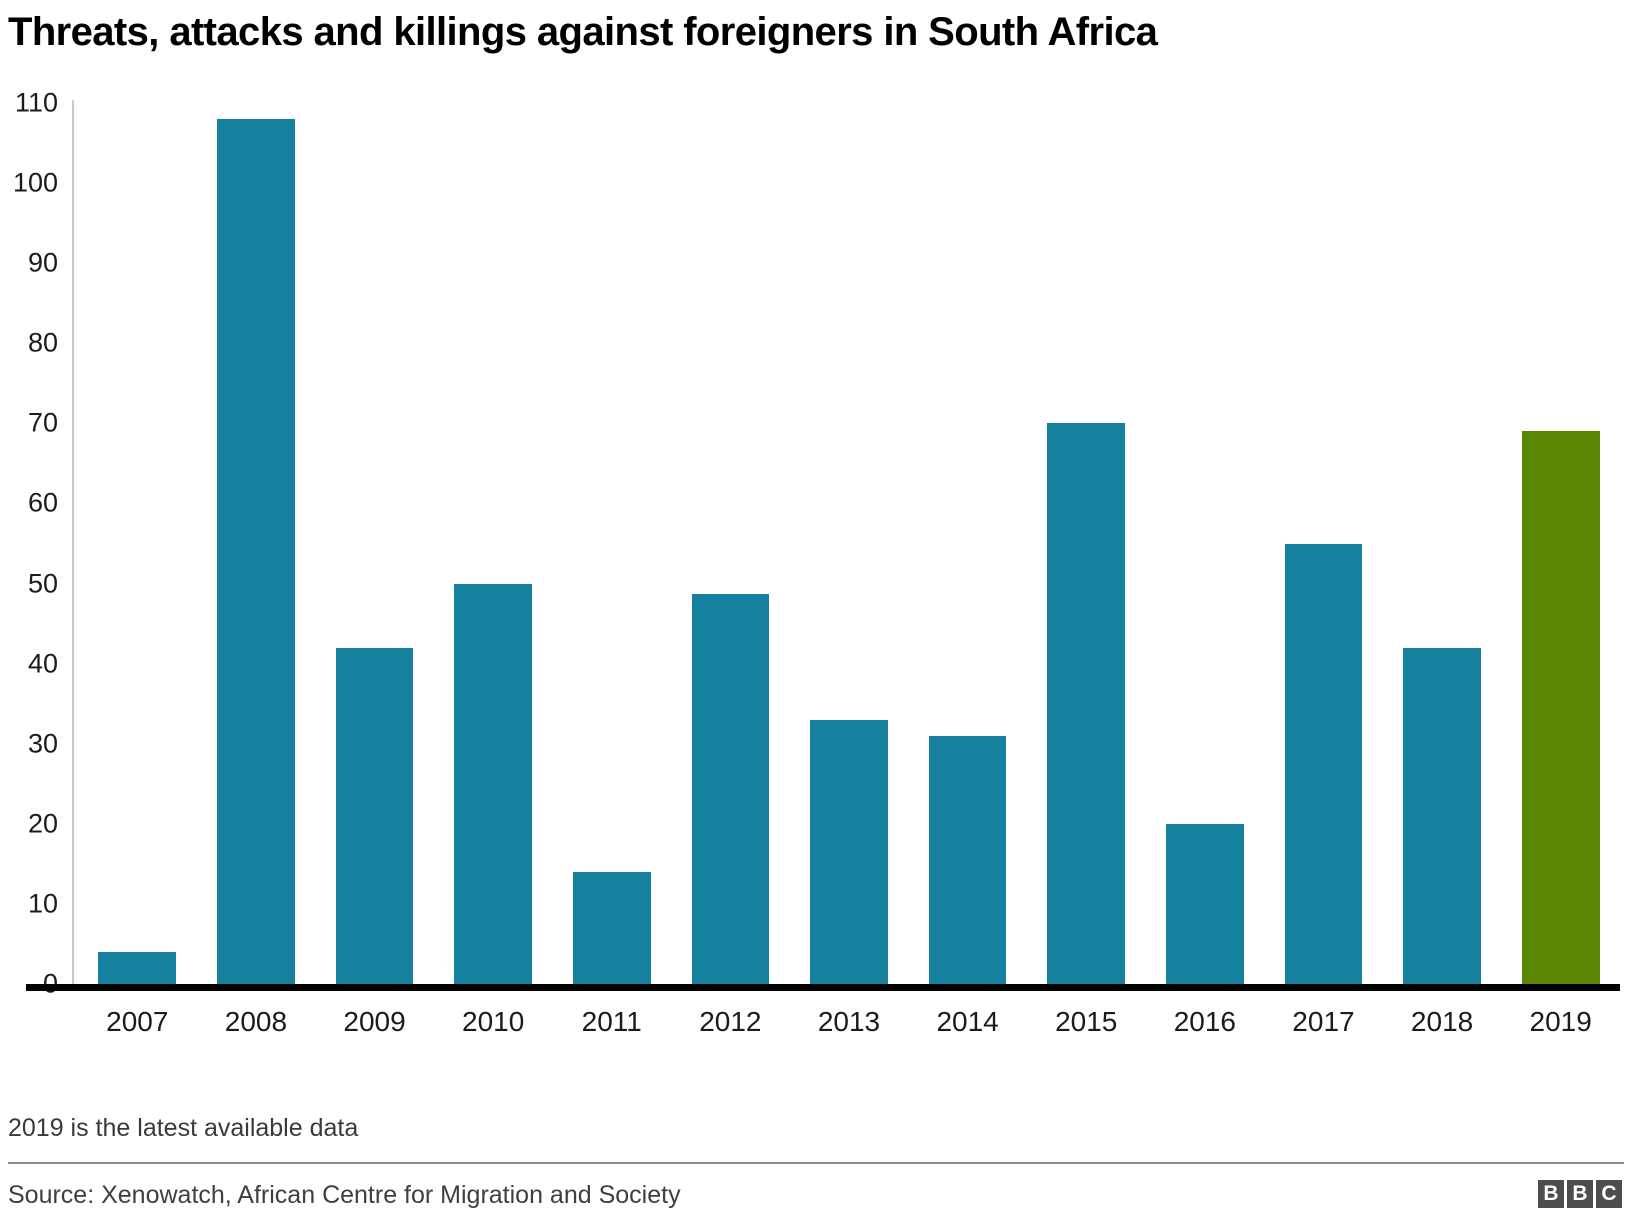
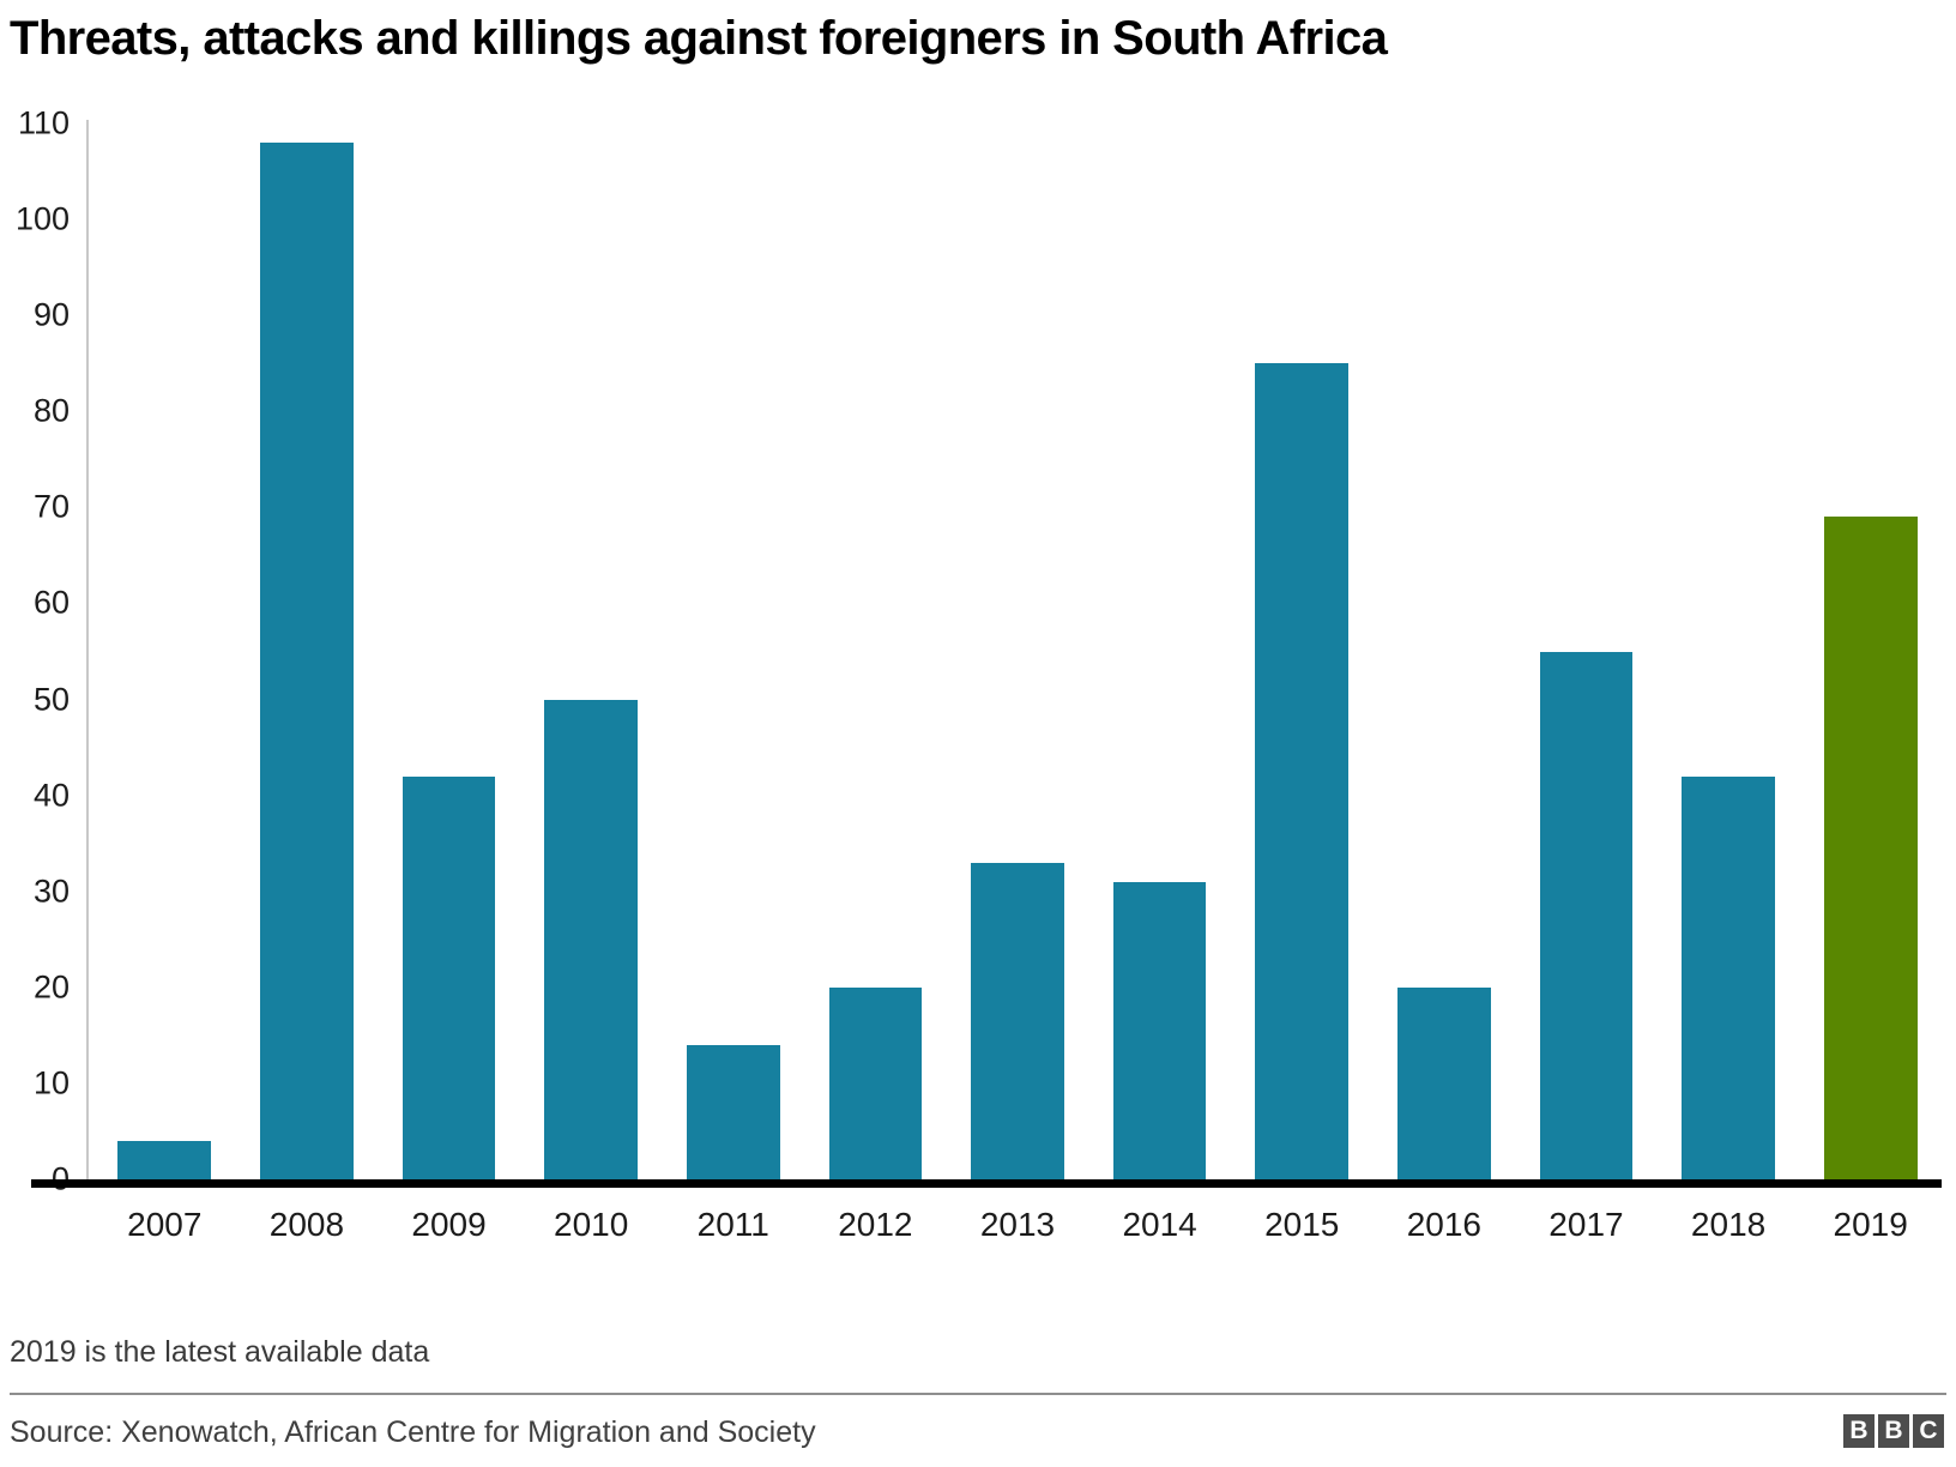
2012: 49 -> 20
2015: 70 -> 85
